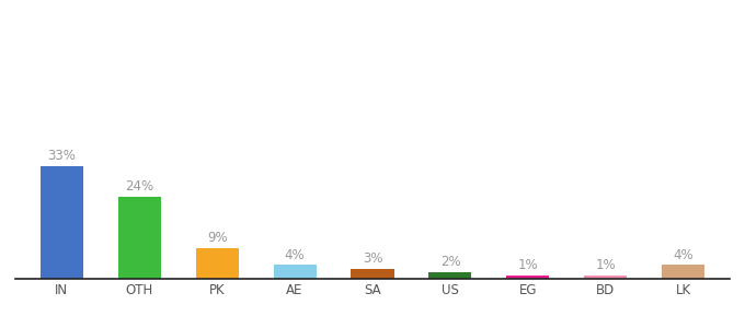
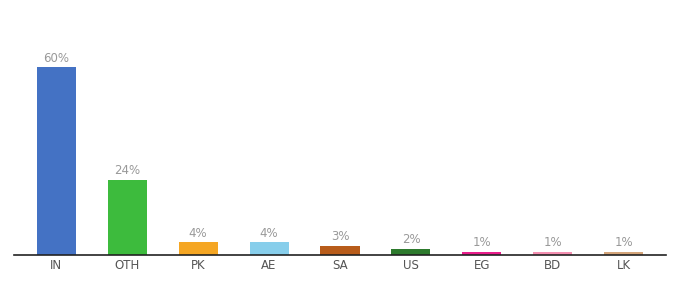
IN: 33% -> 60%
PK: 9% -> 4%
LK: 4% -> 1%
